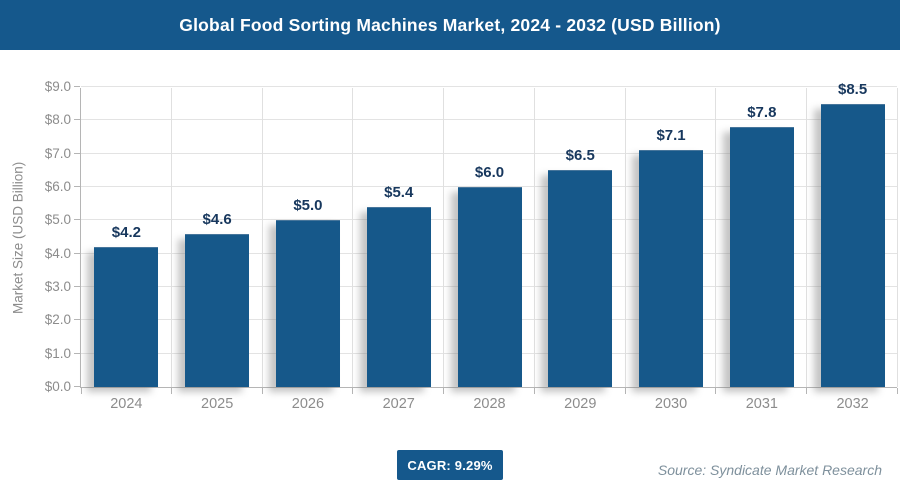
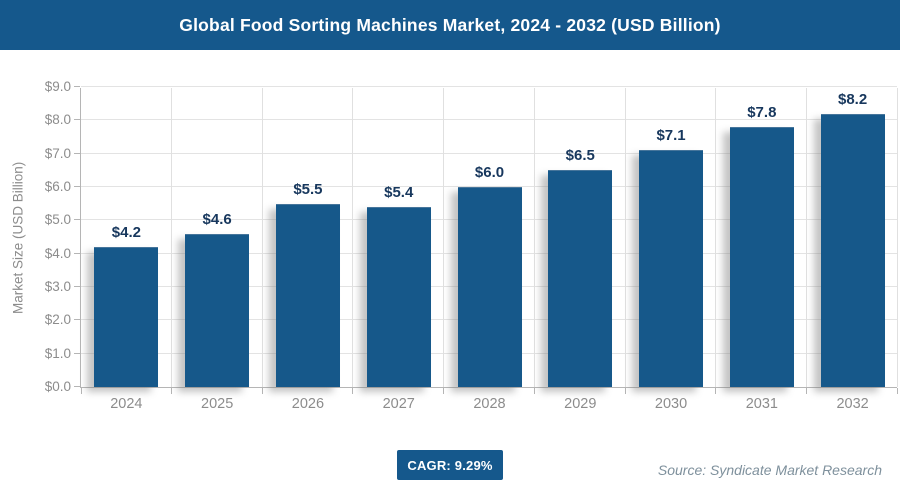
2026: $5.0 -> $5.5
2032: $8.5 -> $8.2
